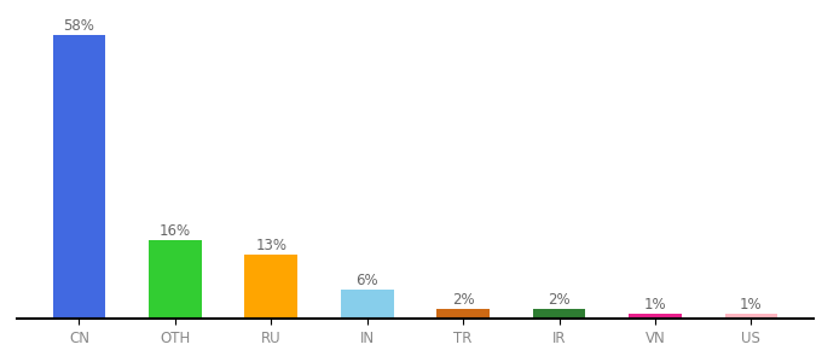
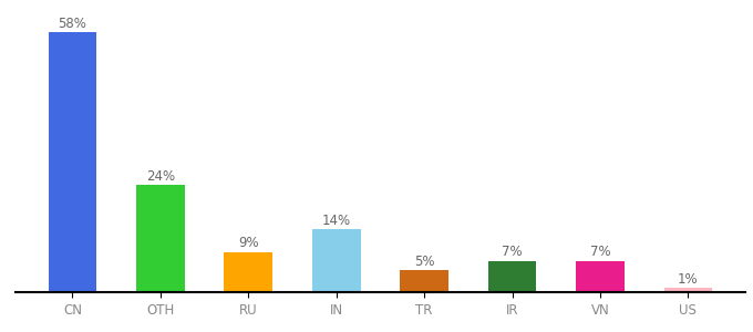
OTH: 16% -> 24%
RU: 13% -> 9%
IN: 6% -> 14%
TR: 2% -> 5%
IR: 2% -> 7%
VN: 1% -> 7%
